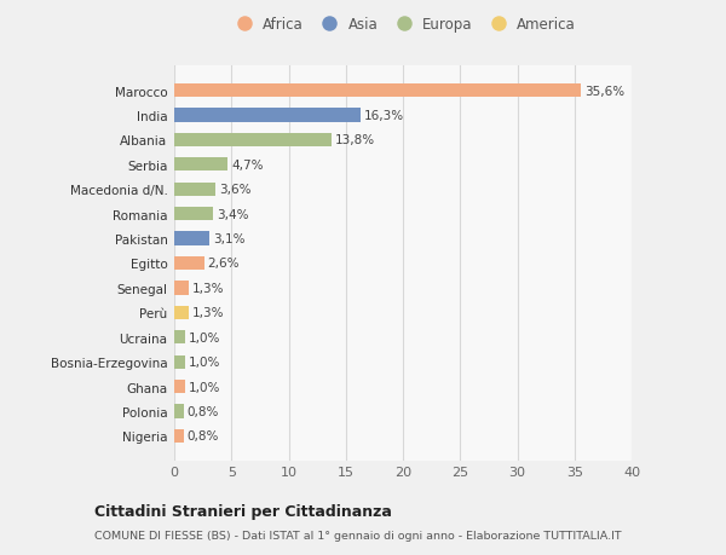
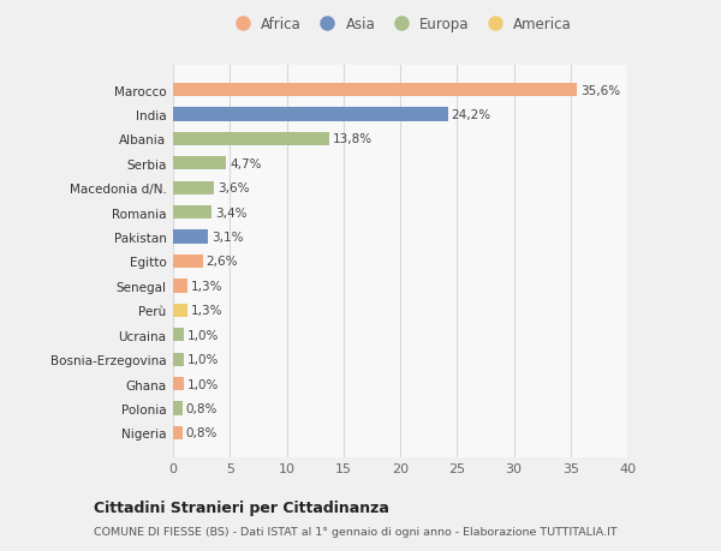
India: 16,3% -> 24,2%
